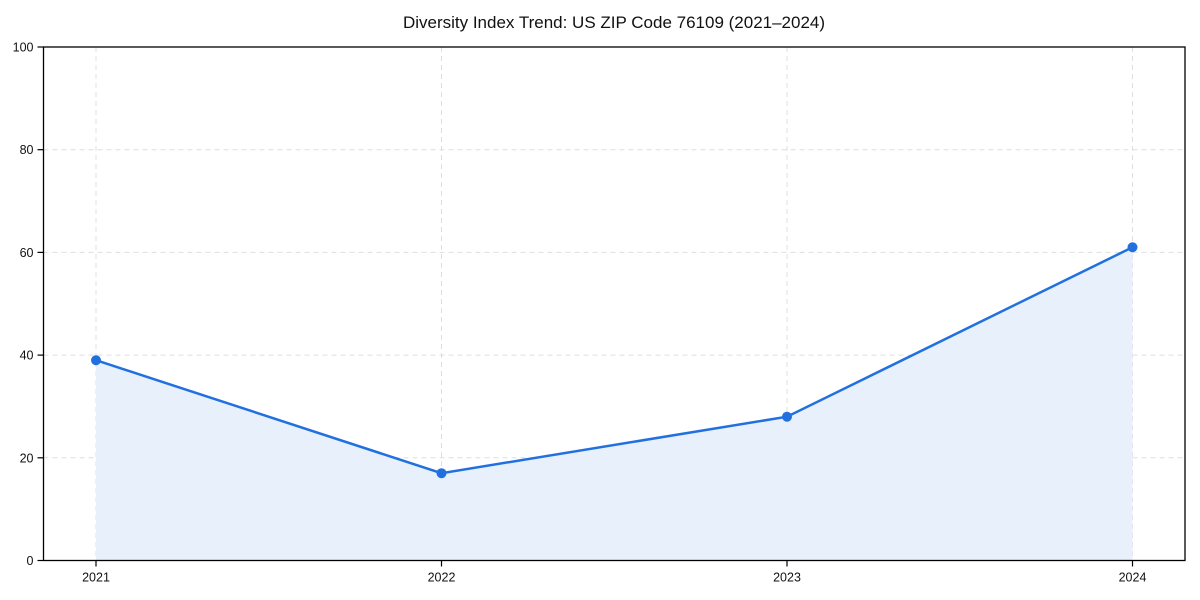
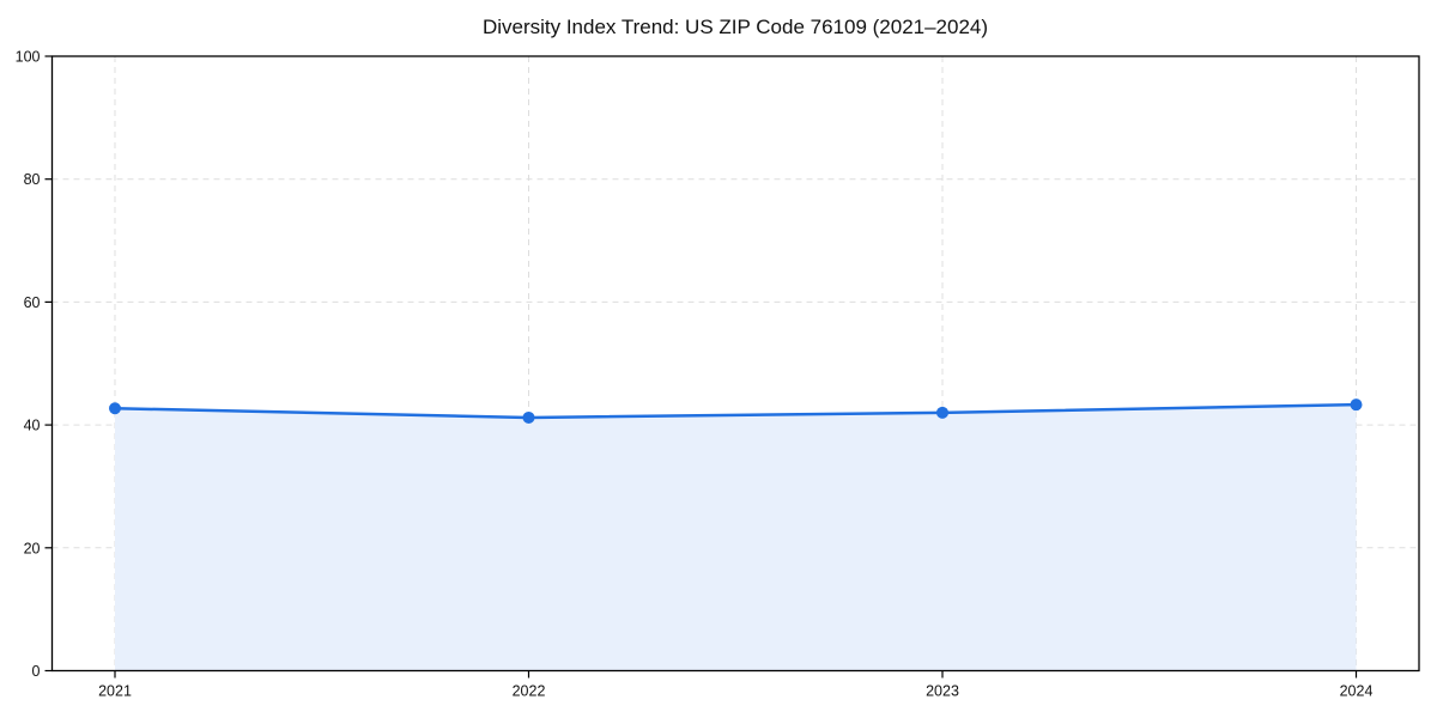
2021: 39 -> 43
2022: 17 -> 41
2023: 28 -> 42
2024: 61 -> 43
